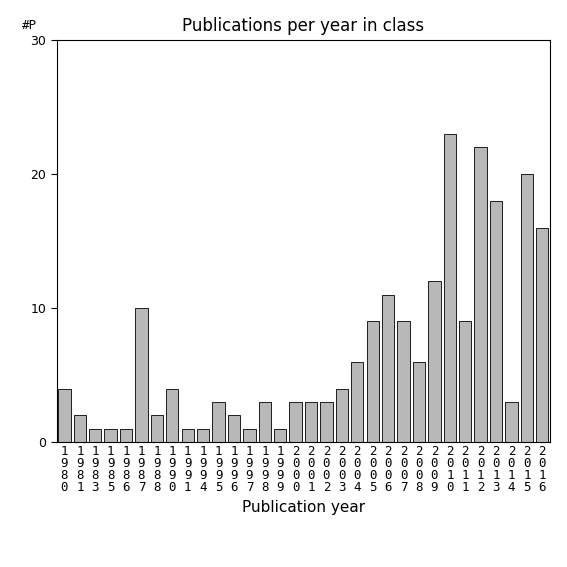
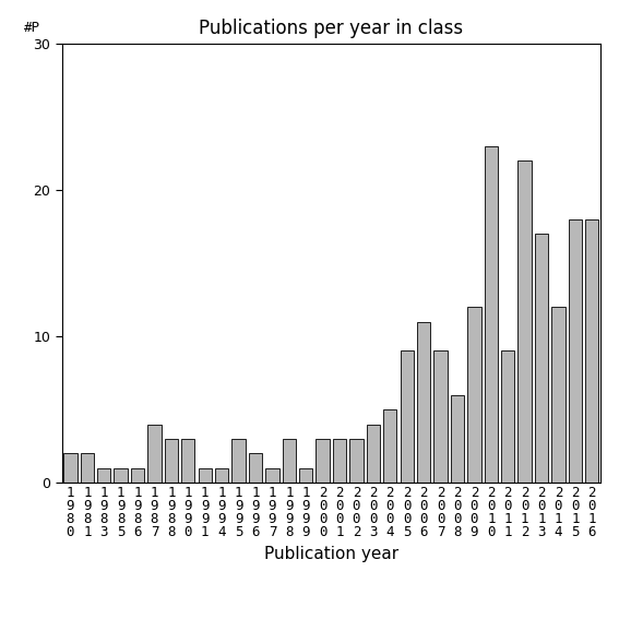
1 9 8 0: 4 -> 2
1 9 8 7: 10 -> 4
1 9 8 8: 2 -> 3
1 9 9 0: 4 -> 3
2 0 0 4: 6 -> 5
2 0 1 3: 18 -> 17
2 0 1 4: 3 -> 12
2 0 1 5: 20 -> 18
2 0 1 6: 16 -> 18
